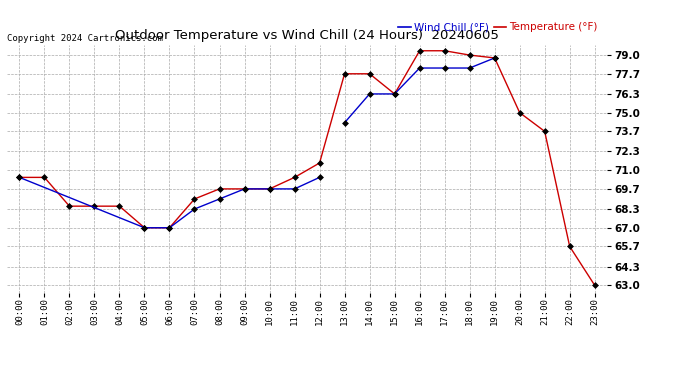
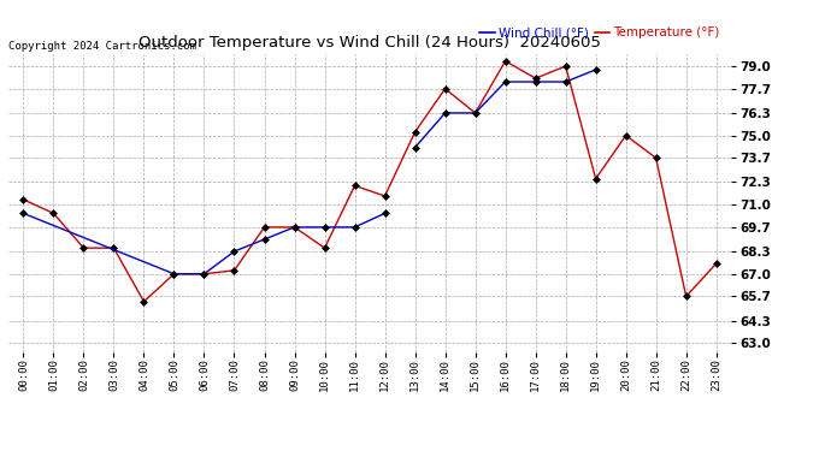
Temperature (°F)/00:00: 70.5 -> 71.3
Temperature (°F)/04:00: 68.5 -> 65.4
Temperature (°F)/07:00: 69.0 -> 67.2
Temperature (°F)/10:00: 69.7 -> 68.5
Temperature (°F)/11:00: 70.5 -> 72.1
Temperature (°F)/13:00: 77.7 -> 75.2
Temperature (°F)/17:00: 79.3 -> 78.3
Temperature (°F)/19:00: 78.8 -> 72.5
Temperature (°F)/23:00: 63.0 -> 67.6
